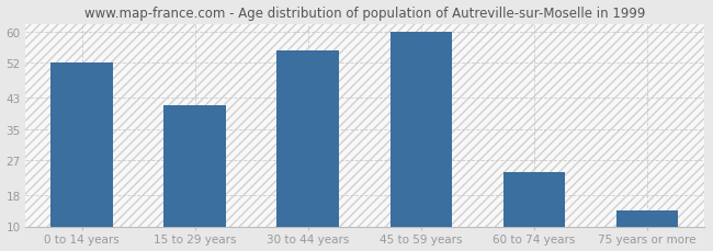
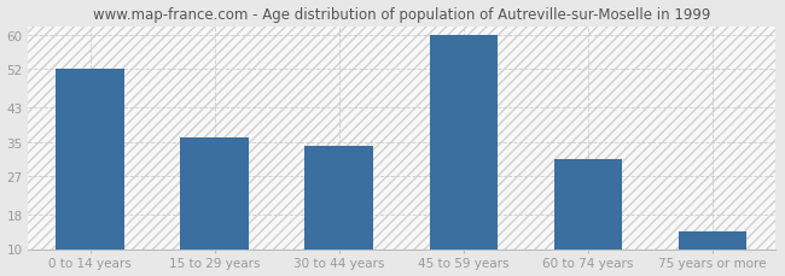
15 to 29 years: 41 -> 36
30 to 44 years: 55 -> 34
60 to 74 years: 24 -> 31
